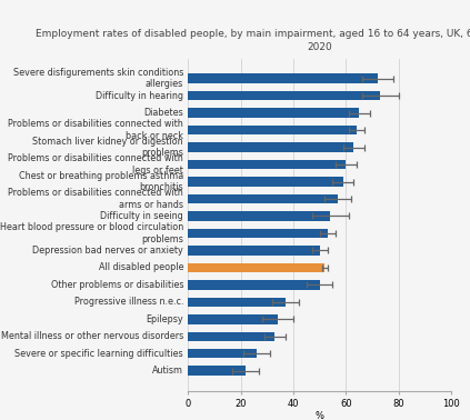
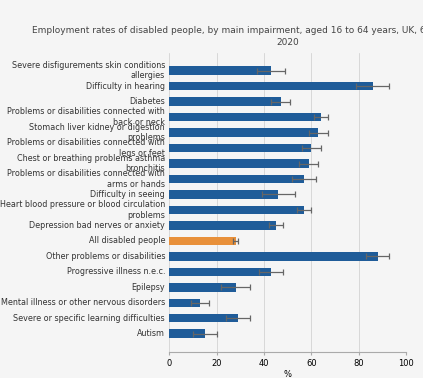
Severe disfigurements skin conditions allergies: 72 -> 43
Difficulty in hearing: 73 -> 86
Diabetes: 65 -> 47
Difficulty in seeing: 54 -> 46
Heart blood pressure or blood circulation problems: 53 -> 57
Depression bad nerves or anxiety: 50 -> 45
All disabled people: 52 -> 28
Other problems or disabilities: 50 -> 88
Progressive illness n.e.c.: 37 -> 43
Epilepsy: 34 -> 28
Mental illness or other nervous disorders: 33 -> 13
Severe or specific learning difficulties: 26 -> 29
Autism: 22 -> 15
